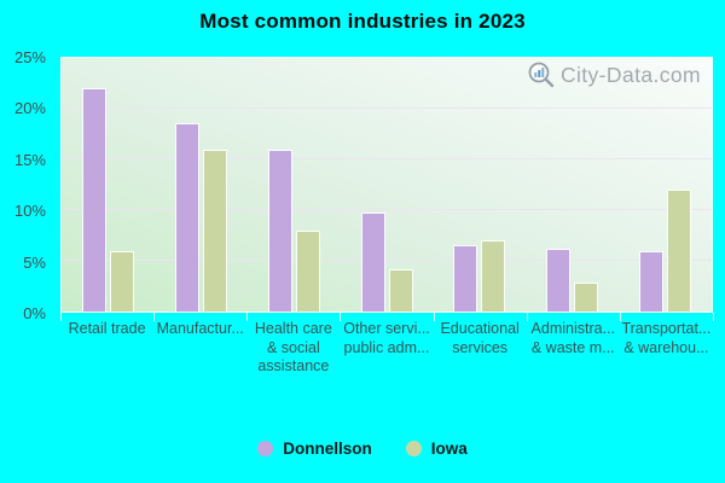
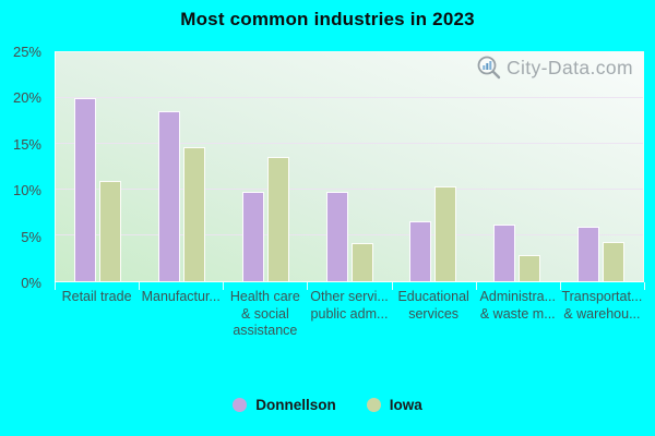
Donnellson/Retail trade: 22% -> 20%
Iowa/Retail trade: 6% -> 11%
Iowa/Manufactur...: 16% -> 15%
Donnellson/Health care & social assistance: 16% -> 10%
Iowa/Health care & social assistance: 8% -> 14%
Iowa/Educational services: 7% -> 10%
Iowa/Transportat... & warehou...: 12% -> 4%
